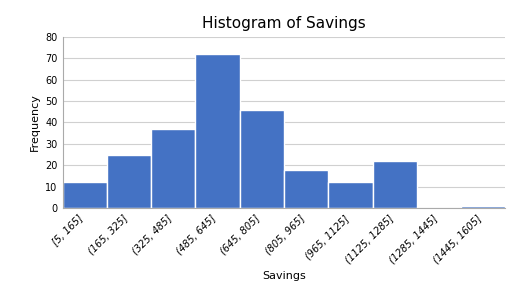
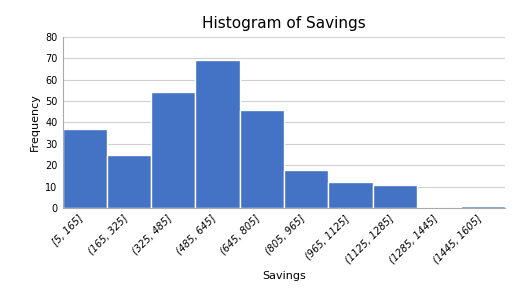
[5, 165]: 12 -> 37
(325, 485]: 37 -> 54
(485, 645]: 72 -> 69
(1125, 1285]: 22 -> 11
